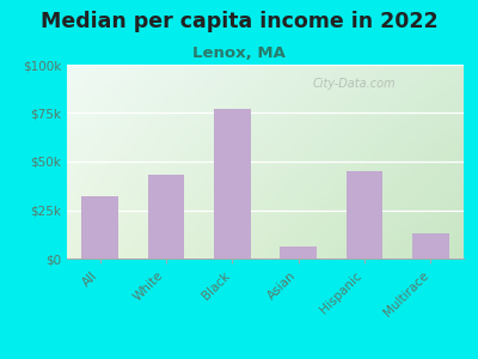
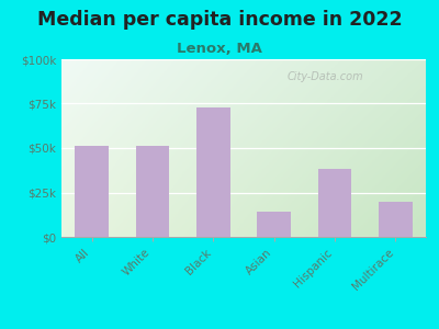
All: $32k -> $51k
White: $43k -> $51k
Black: $77k -> $73k
Asian: $6k -> $14k
Hispanic: $45k -> $38k
Multirace: $13k -> $20k
